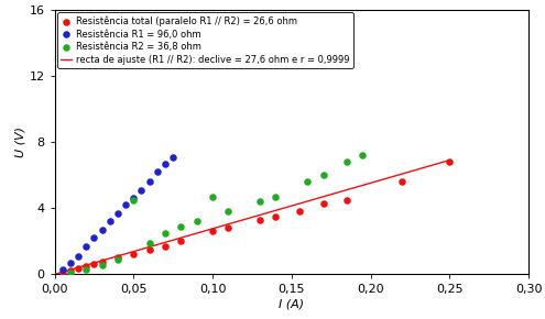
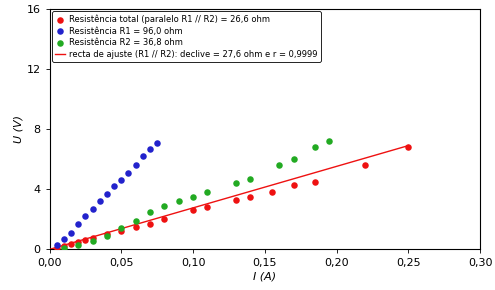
Resistência R2 = 36,8 ohm/0,05: 4.5 -> 1.4
Resistência R2 = 36,8 ohm/0,10: 4.7 -> 3.5
